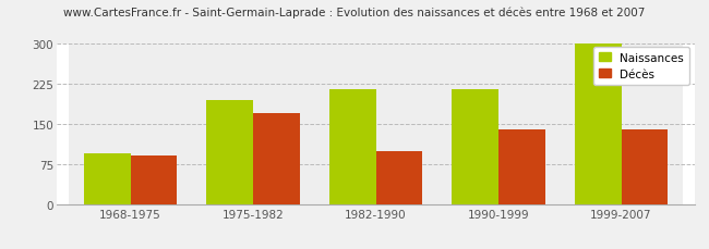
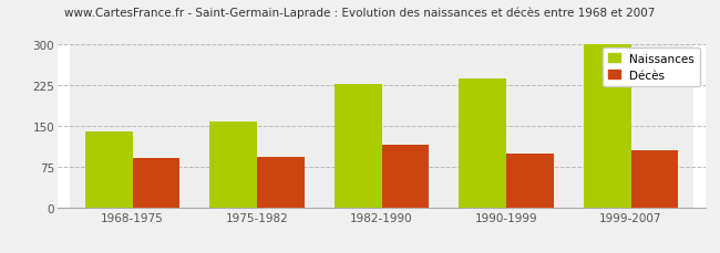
Naissances/1968-1975: 95 -> 140
Naissances/1975-1982: 195 -> 158
Décès/1975-1982: 170 -> 93
Naissances/1982-1990: 215 -> 228
Décès/1982-1990: 100 -> 115
Naissances/1990-1999: 215 -> 238
Décès/1990-1999: 140 -> 100
Décès/1999-2007: 140 -> 105
